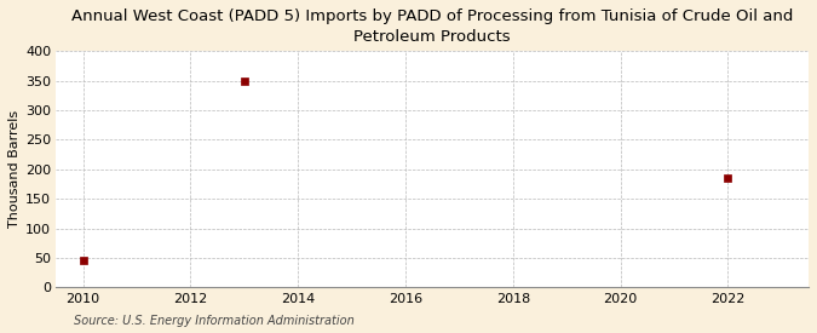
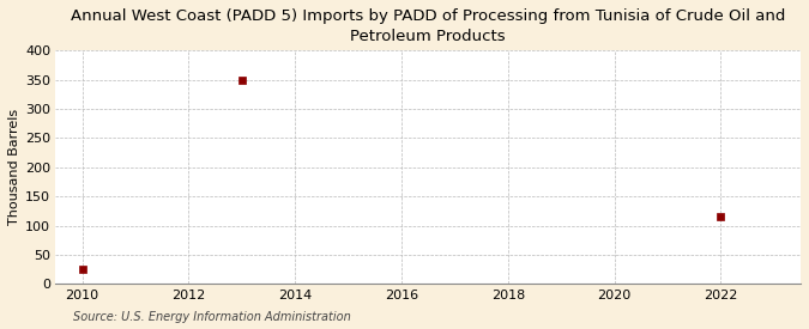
2010: 45 -> 25
2022: 185 -> 115
